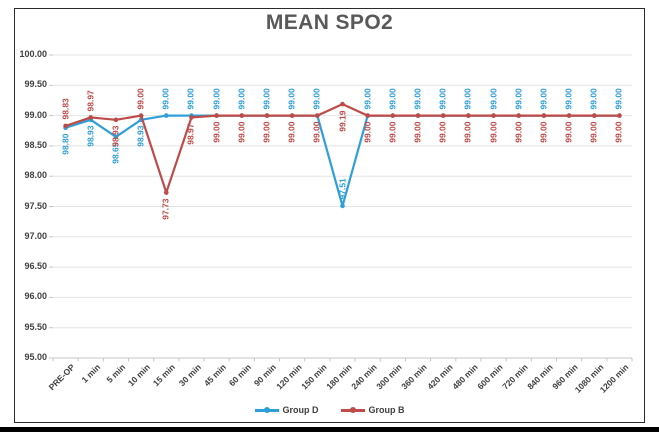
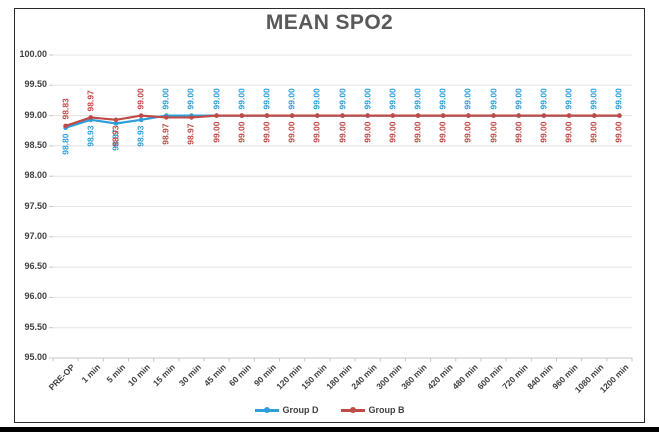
Group D/5 min: 98.65 -> 98.87
Group B/15 min: 97.73 -> 98.97
Group D/180 min: 97.51 -> 99.00
Group B/180 min: 99.19 -> 99.00
